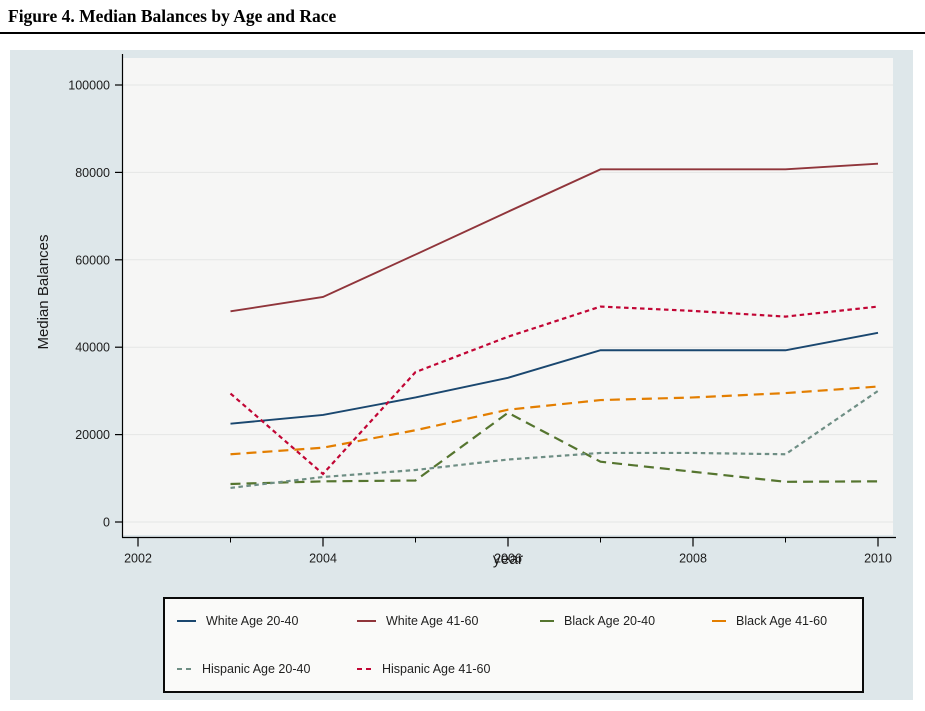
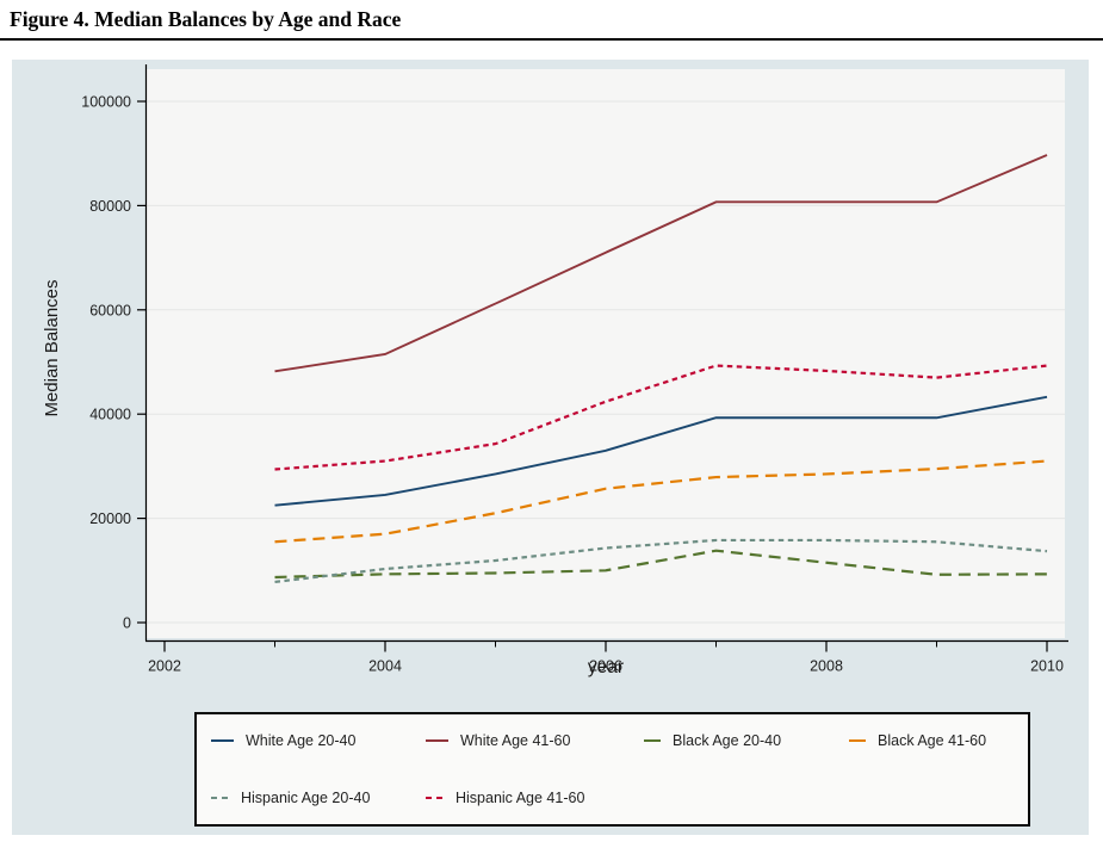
Hispanic Age 41-60/2004: 11000 -> 31000
Black Age 20-40/2006: 25000 -> 10000
White Age 41-60/2010: 82000 -> 90000
Hispanic Age 20-40/2010: 30000 -> 14000
